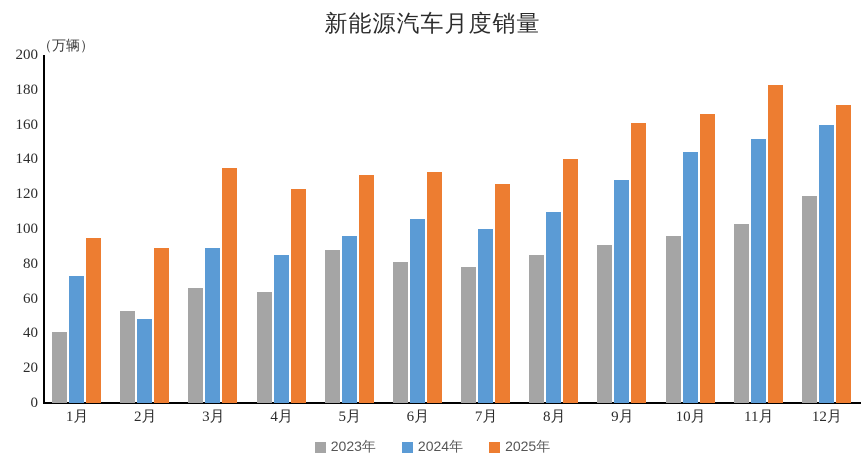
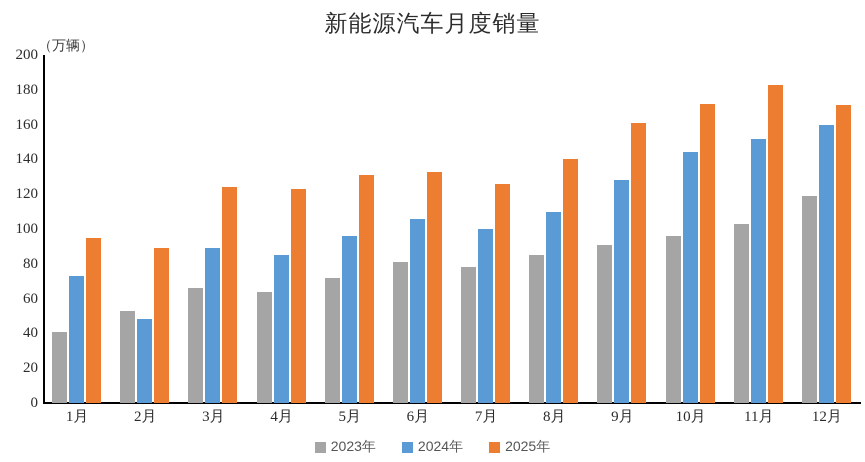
2025年/3月: 135 -> 124
2023年/5月: 88 -> 72
2025年/10月: 166 -> 172
